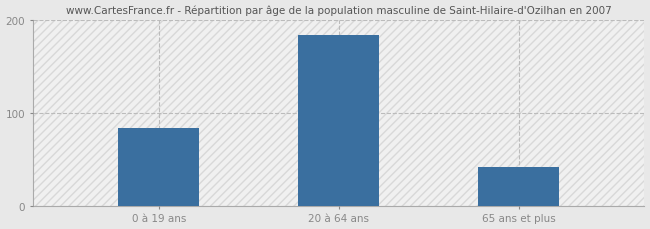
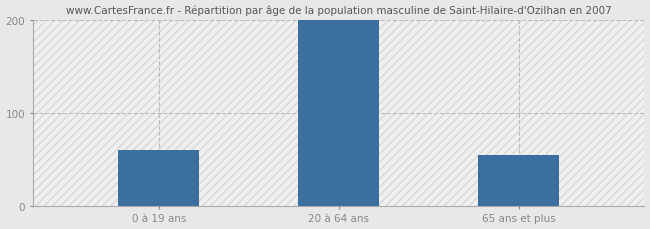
0 à 19 ans: 84 -> 60
20 à 64 ans: 184 -> 200
65 ans et plus: 42 -> 55
